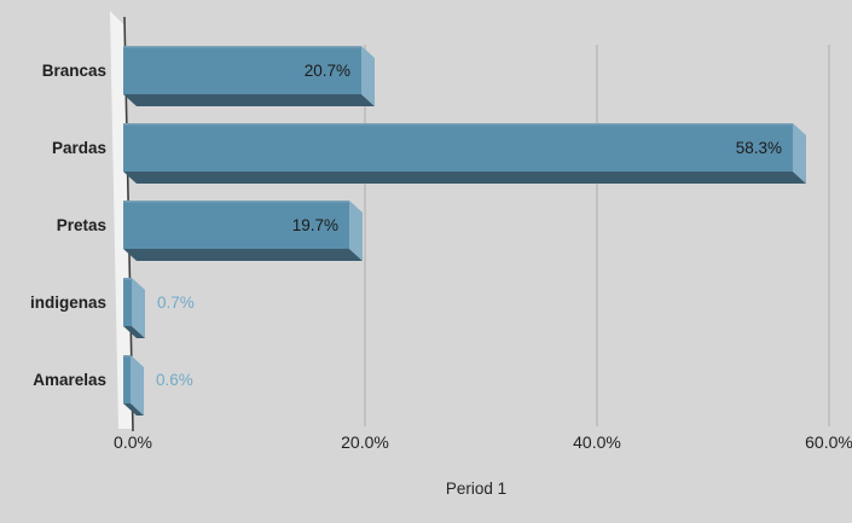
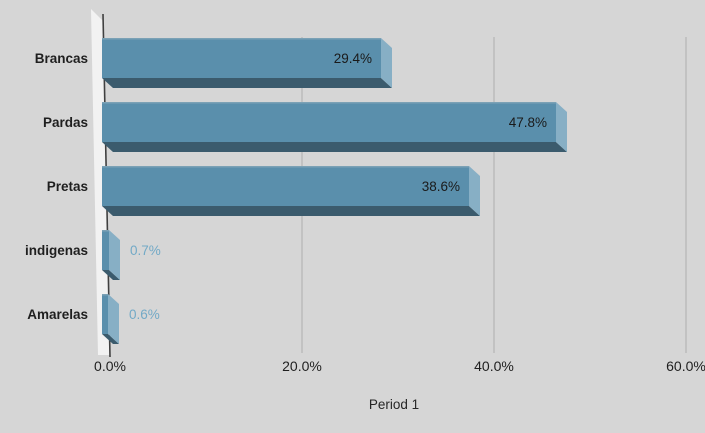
Brancas: 20.7% -> 29.4%
Pardas: 58.3% -> 47.8%
Pretas: 19.7% -> 38.6%
